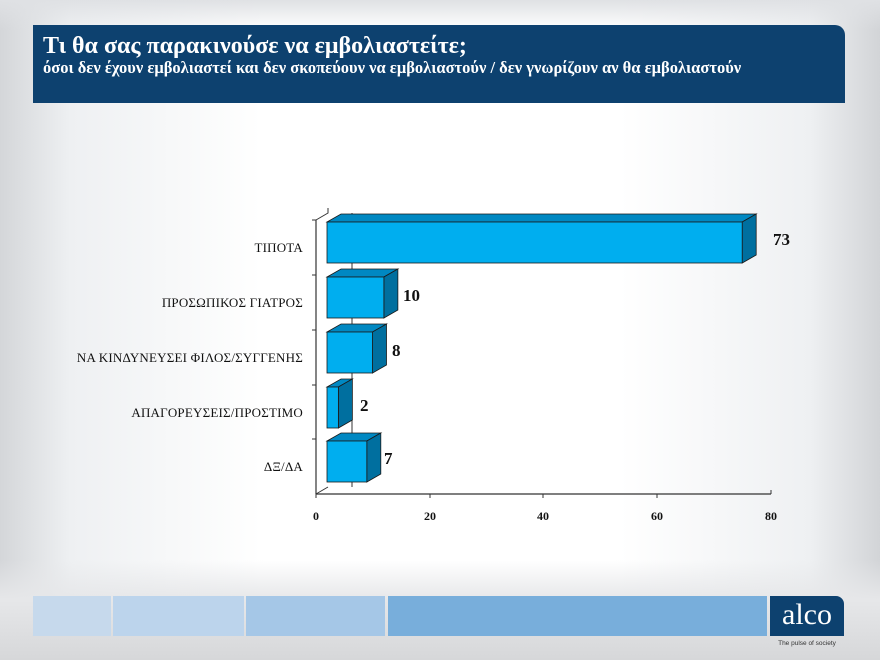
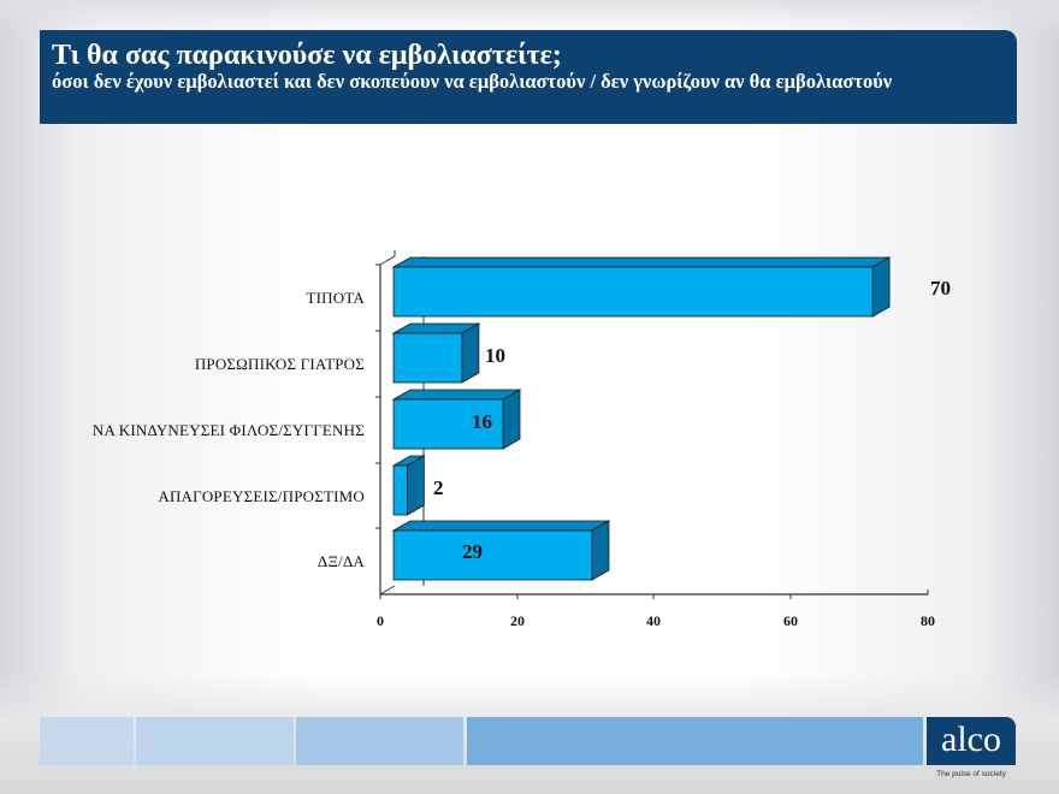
ΤΙΠΟΤΑ: 73 -> 70
ΝΑ ΚΙΝΔΥΝΕΥΣΕΙ ΦΙΛΟΣ/ΣΥΓΓΕΝΗΣ: 8 -> 16
ΔΞ/ΔΑ: 7 -> 29
